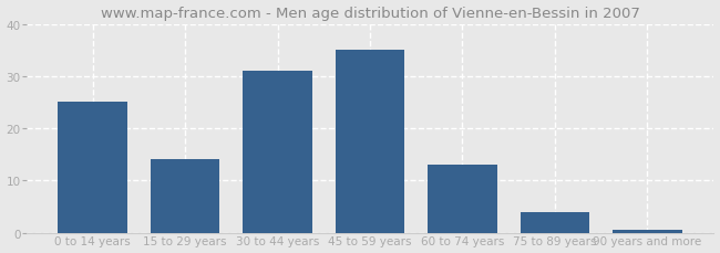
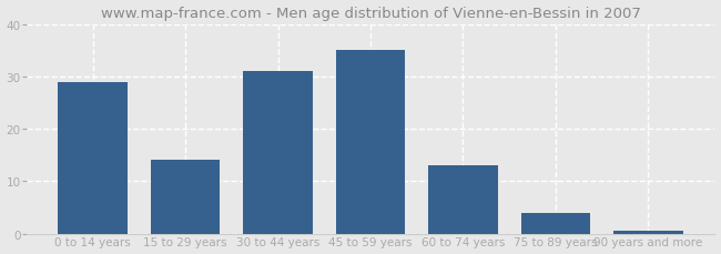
0 to 14 years: 25.0 -> 29.0
